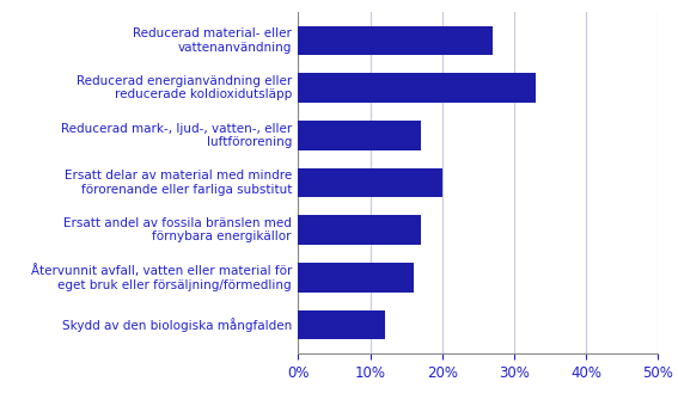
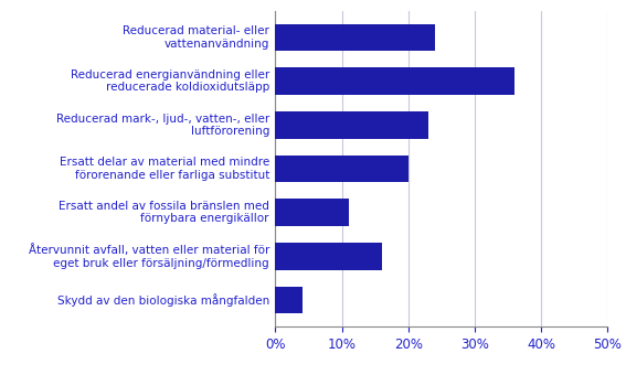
Reducerad material- eller vattenanvändning: 27% -> 24%
Reducerad energianvändning eller reducerade koldioxidutsläpp: 33% -> 36%
Reducerad mark-, ljud-, vatten-, eller luftförorening: 17% -> 23%
Ersatt andel av fossila bränslen med förnybara energikällor: 17% -> 11%
Skydd av den biologiska mångfalden: 12% -> 4%
